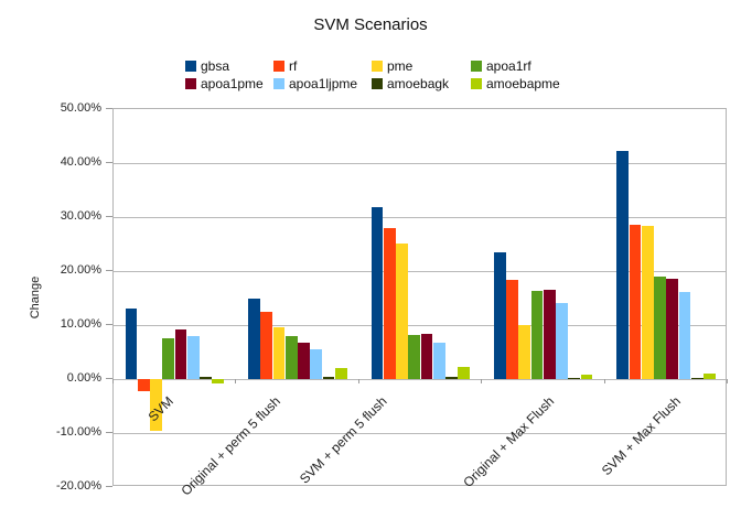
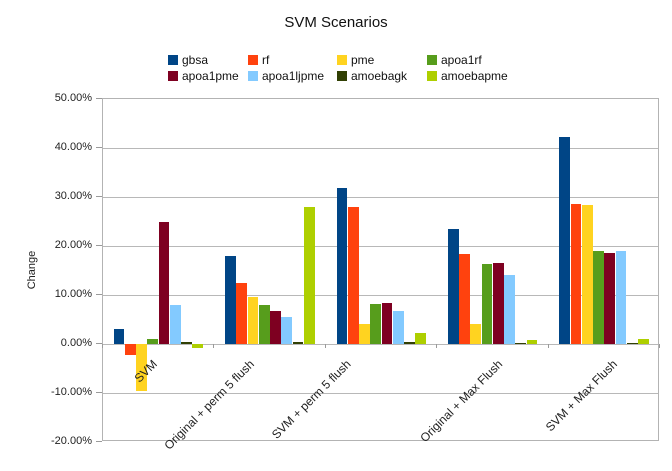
gbsa/SVM: 13% -> 3%
apoa1rf/SVM: 8% -> 1%
apoa1pme/SVM: 9% -> 25%
gbsa/Original + perm 5 flush: 15% -> 18%
amoebapme/Original + perm 5 flush: 2% -> 28%
pme/SVM + perm 5 flush: 25% -> 4%
pme/Original + Max Flush: 10% -> 4%
apoa1ljpme/SVM + Max Flush: 16% -> 19%
